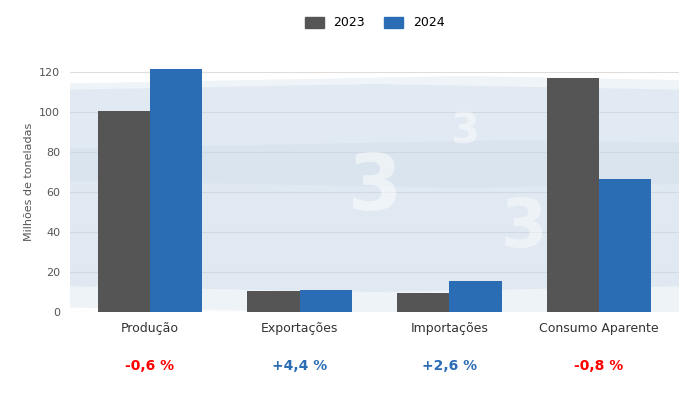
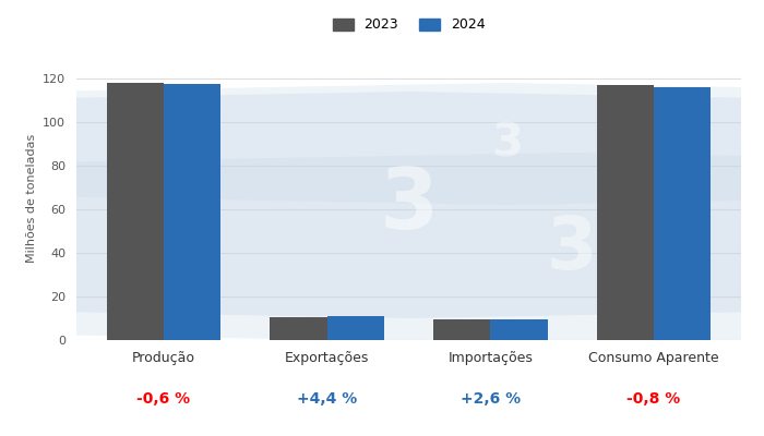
2023/Produção: 100.5 -> 118.0
2024/Produção: 121.5 -> 117.3
2024/Importações: 15.5 -> 9.8
2024/Consumo Aparente: 66.5 -> 116.1
